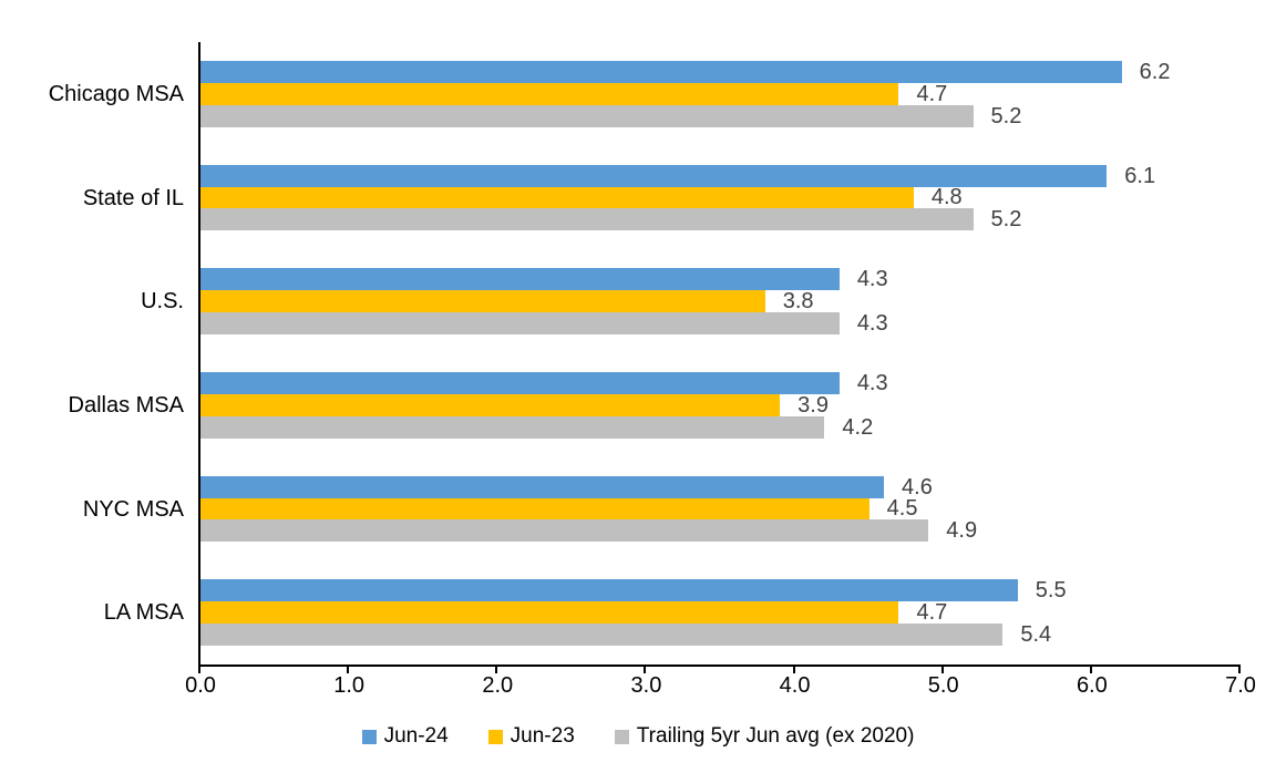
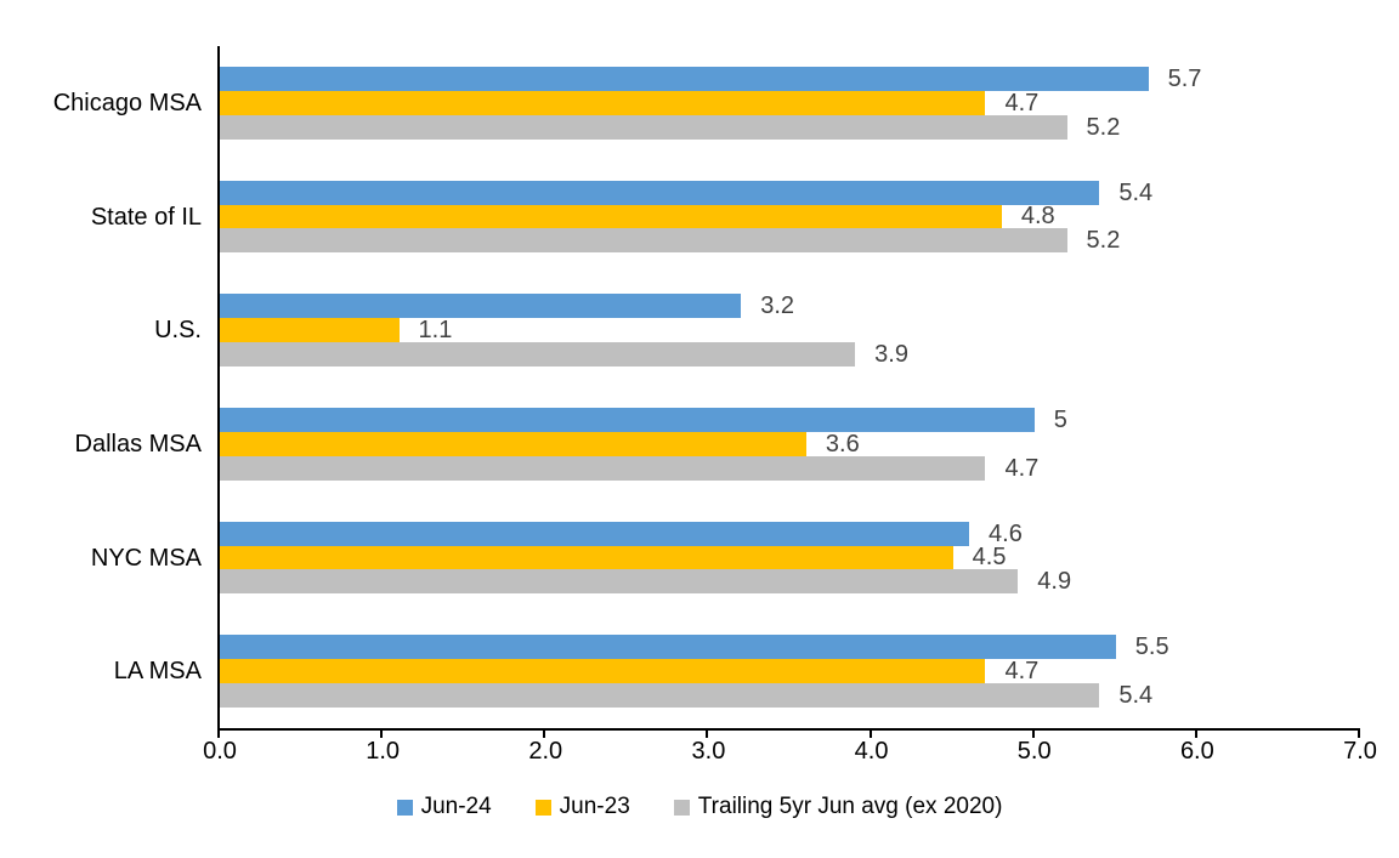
Jun-24/Chicago MSA: 6.2 -> 5.7
Jun-24/State of IL: 6.1 -> 5.4
Jun-24/U.S.: 4.3 -> 3.2
Jun-23/U.S.: 3.8 -> 1.1
Trailing 5yr Jun avg (ex 2020)/U.S.: 4.3 -> 3.9
Jun-24/Dallas MSA: 4.3 -> 5
Jun-23/Dallas MSA: 3.9 -> 3.6
Trailing 5yr Jun avg (ex 2020)/Dallas MSA: 4.2 -> 4.7
